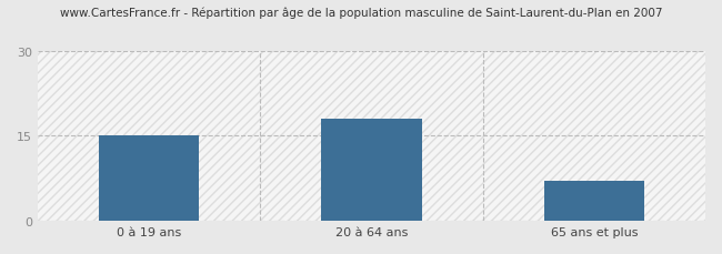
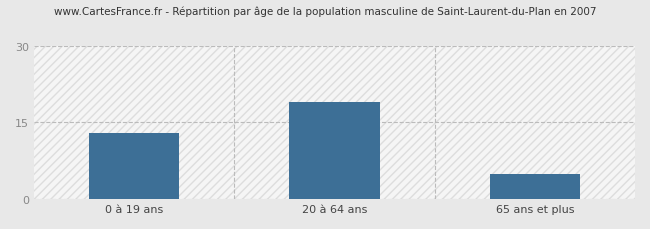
0 à 19 ans: 15 -> 13
20 à 64 ans: 18 -> 19
65 ans et plus: 7 -> 5
